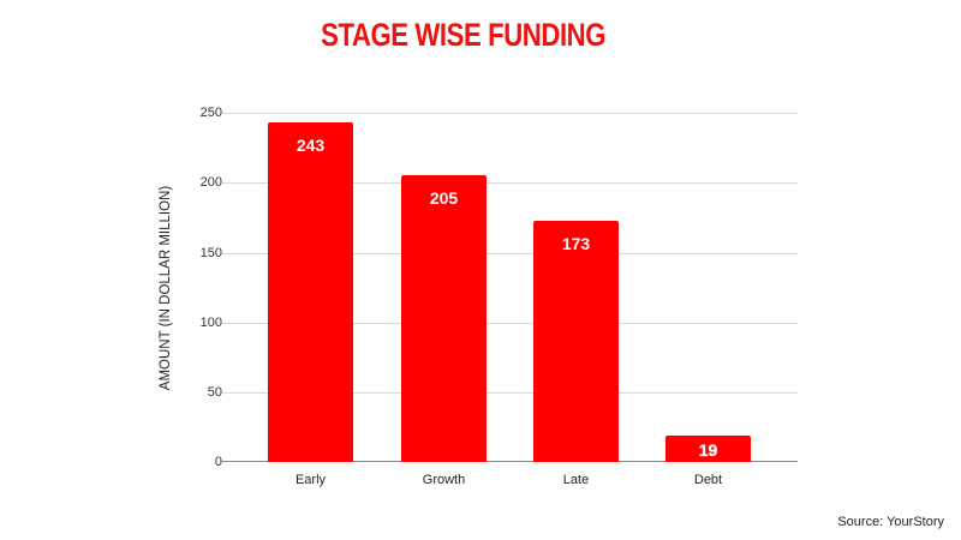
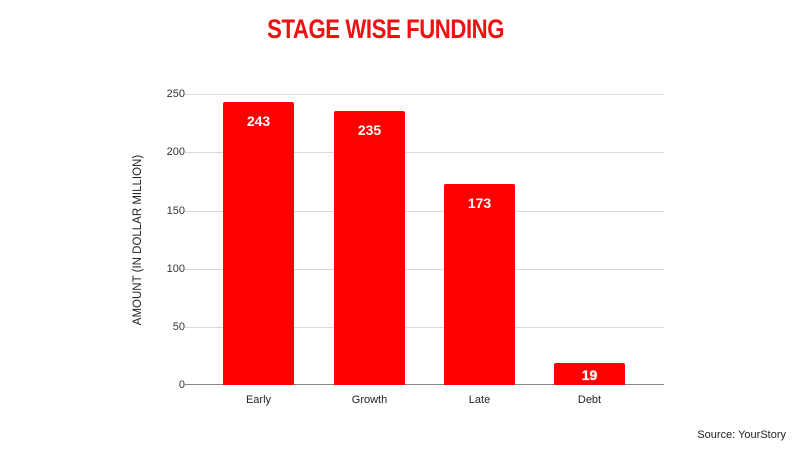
Growth: 205 -> 235
